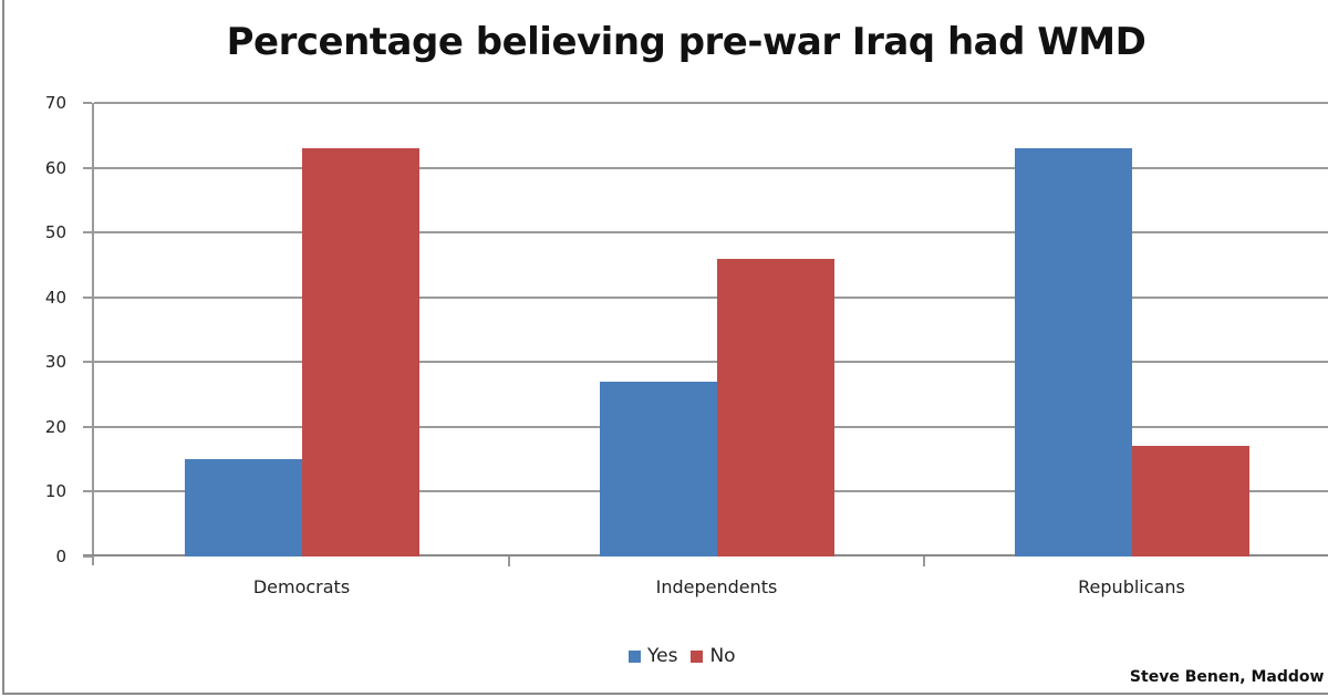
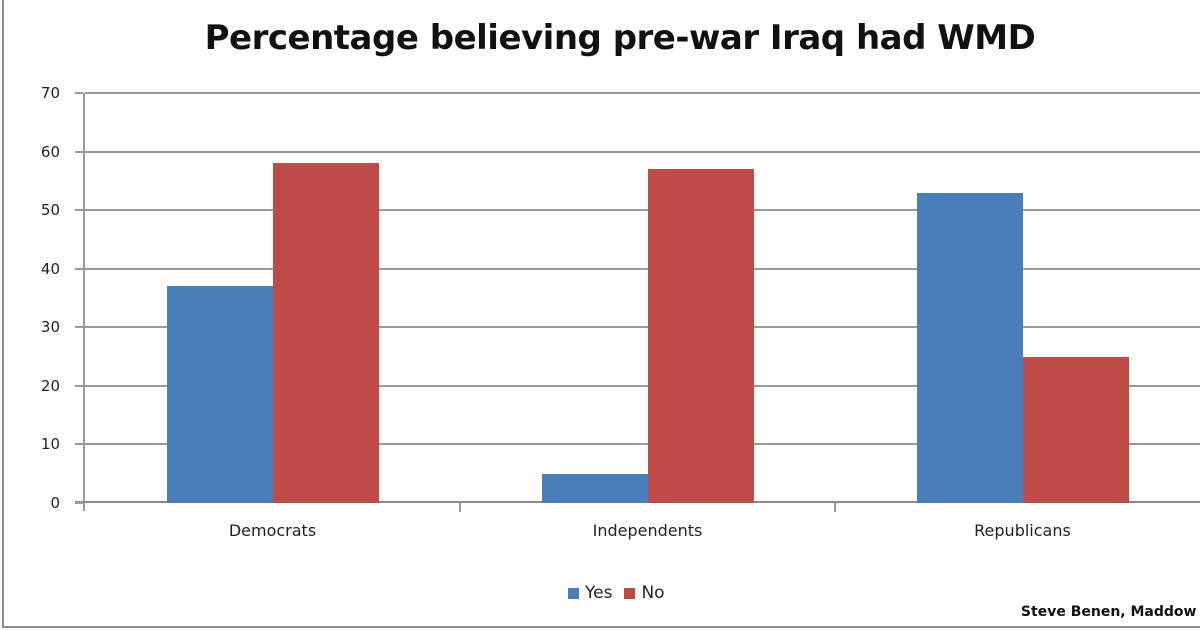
Yes/Democrats: 15 -> 37
No/Democrats: 63 -> 58
Yes/Independents: 27 -> 5
No/Independents: 46 -> 57
Yes/Republicans: 63 -> 53
No/Republicans: 17 -> 25
